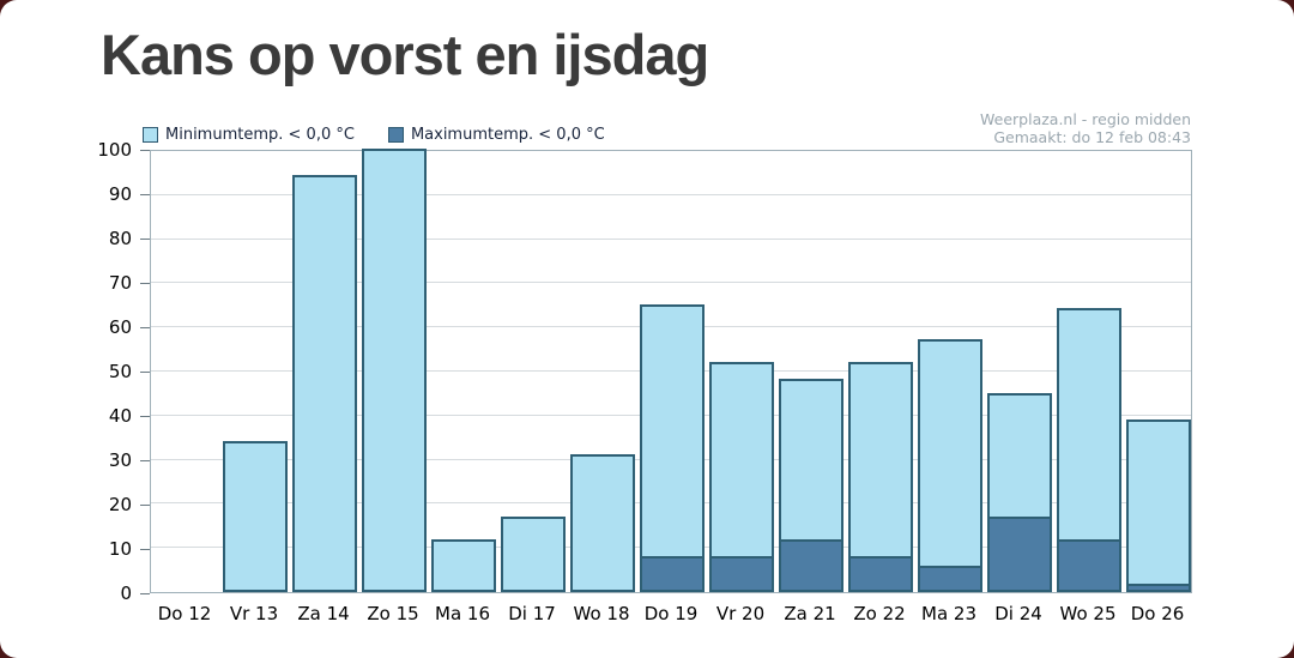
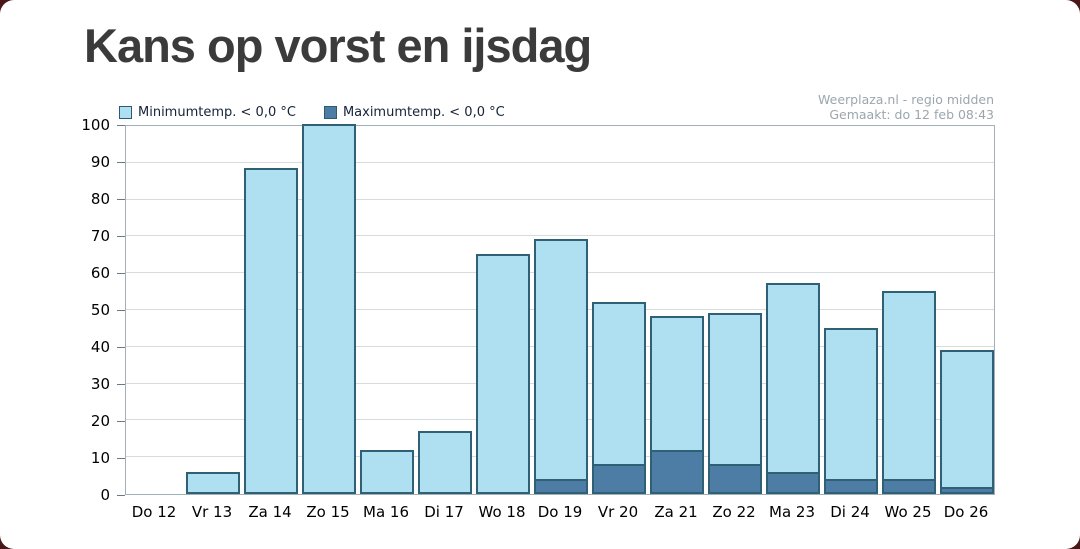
Minimumtemp. < 0,0 °C/Vr 13: 34 -> 6
Minimumtemp. < 0,0 °C/Za 14: 94 -> 88
Minimumtemp. < 0,0 °C/Wo 18: 31 -> 65
Minimumtemp. < 0,0 °C/Do 19: 65 -> 69
Maximumtemp. < 0,0 °C/Do 19: 8 -> 4
Minimumtemp. < 0,0 °C/Zo 22: 52 -> 49
Maximumtemp. < 0,0 °C/Di 24: 17 -> 4
Minimumtemp. < 0,0 °C/Wo 25: 64 -> 55
Maximumtemp. < 0,0 °C/Wo 25: 12 -> 4
